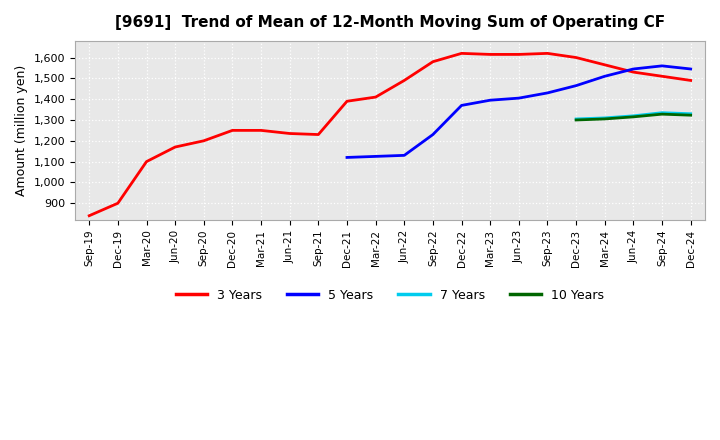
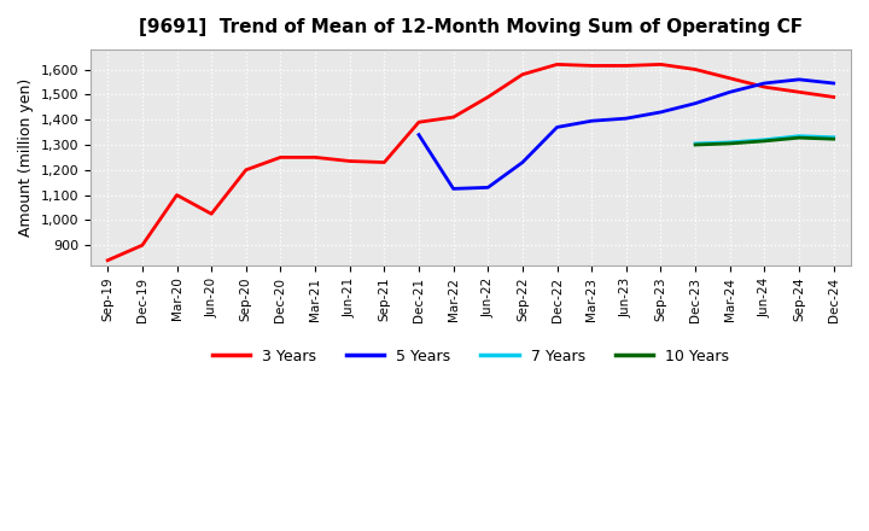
3 Years/Jun-20: 1,170 -> 1,025
5 Years/Dec-21: 1,120 -> 1,340
